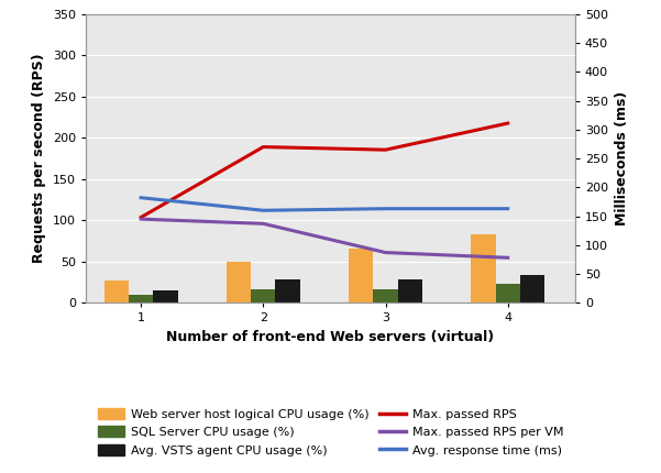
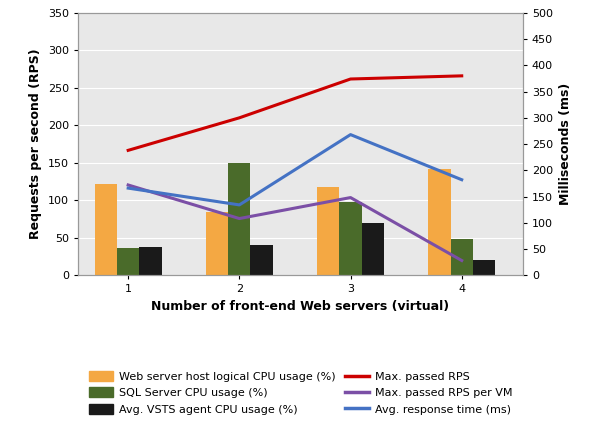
Web server host logical CPU usage (%)/1: 27 -> 122
SQL Server CPU usage (%)/1: 10 -> 36
Max. passed RPS/1: 148 -> 238
Max. passed RPS per VM/1: 145 -> 172
Avg. response time (ms)/1: 182 -> 166
Avg. VSTS agent CPU usage (%)/1: 15 -> 38
Web server host logical CPU usage (%)/2: 50 -> 84
SQL Server CPU usage (%)/2: 16 -> 150
Max. passed RPS/2: 270 -> 300
Max. passed RPS per VM/2: 137 -> 108
Avg. response time (ms)/2: 160 -> 134
Avg. VSTS agent CPU usage (%)/2: 28 -> 40
Web server host logical CPU usage (%)/3: 66 -> 118
SQL Server CPU usage (%)/3: 16 -> 98
Max. passed RPS/3: 265 -> 374
Max. passed RPS per VM/3: 87 -> 148
Avg. response time (ms)/3: 163 -> 268
Avg. VSTS agent CPU usage (%)/3: 28 -> 70
Web server host logical CPU usage (%)/4: 83 -> 142
SQL Server CPU usage (%)/4: 23 -> 48
Max. passed RPS/4: 311 -> 380
Max. passed RPS per VM/4: 78 -> 28
Avg. response time (ms)/4: 163 -> 182
Avg. VSTS agent CPU usage (%)/4: 34 -> 20
